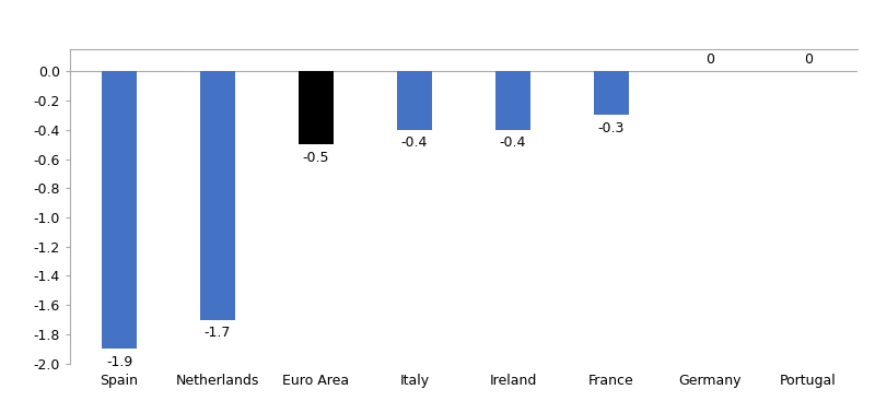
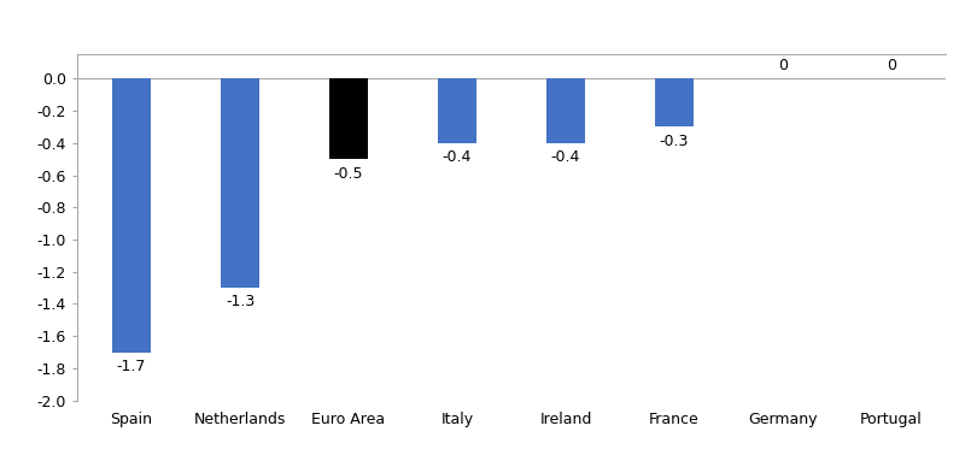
Spain: -1.9 -> -1.7
Netherlands: -1.7 -> -1.3
